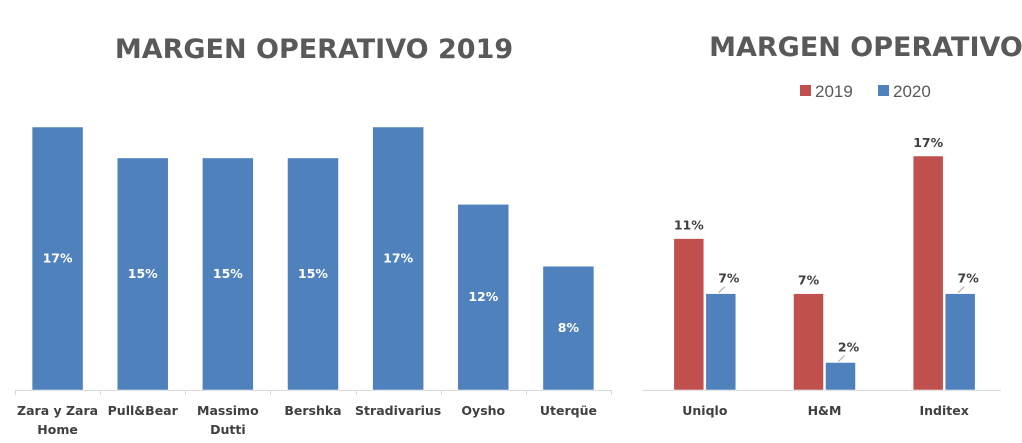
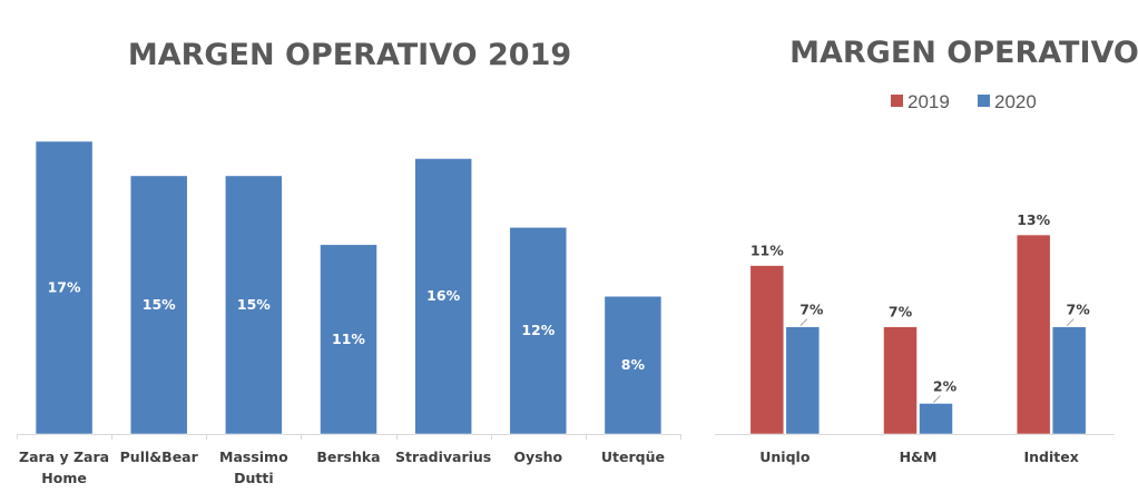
MARGEN OPERATIVO 2019/Bershka: 15% -> 11%
MARGEN OPERATIVO 2019/Stradivarius: 17% -> 16%
MARGEN OPERATIVO/2019/Inditex: 17% -> 13%
